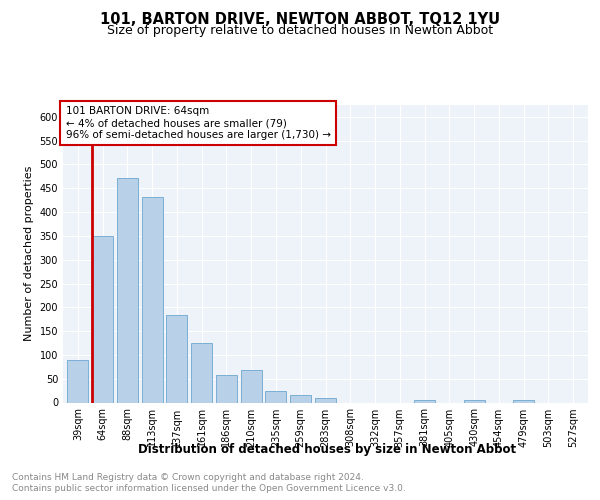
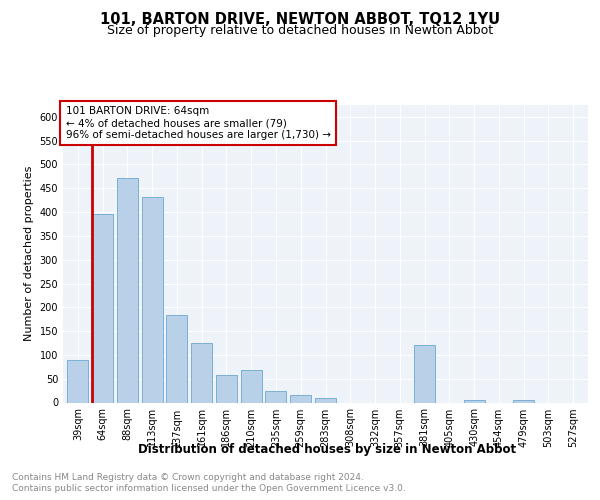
64sqm: 350 -> 395
381sqm: 5 -> 120
